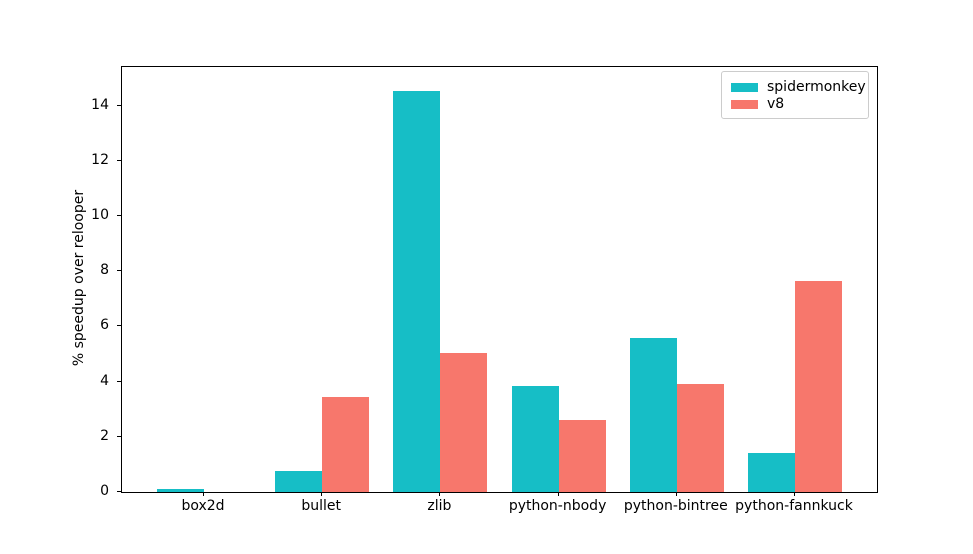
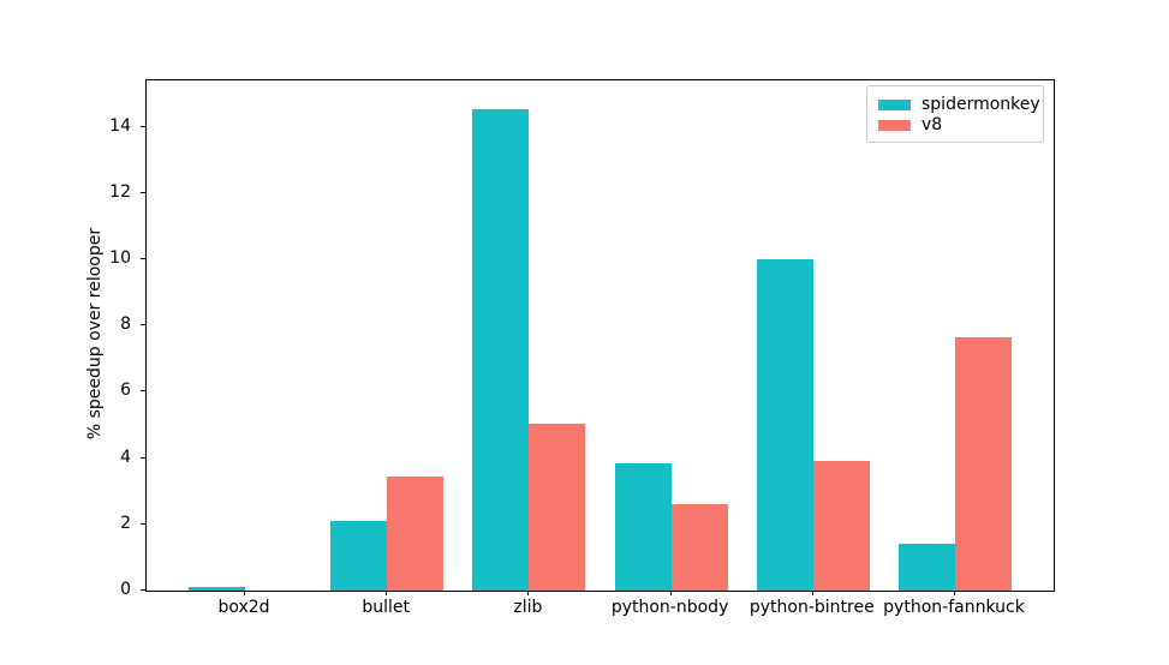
spidermonkey/bullet: 0.8 -> 2.1
spidermonkey/python-bintree: 5.6 -> 10.0
